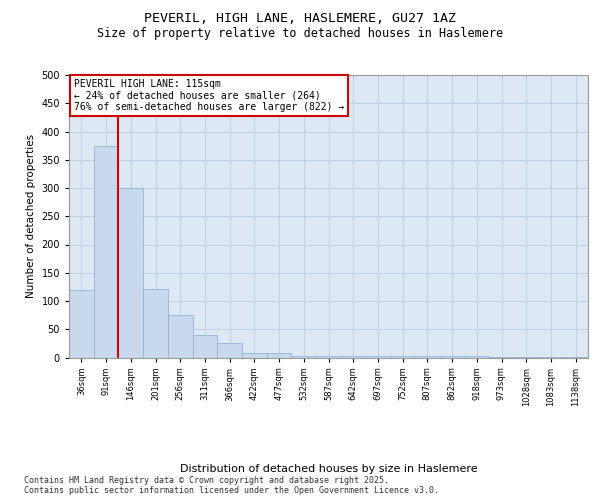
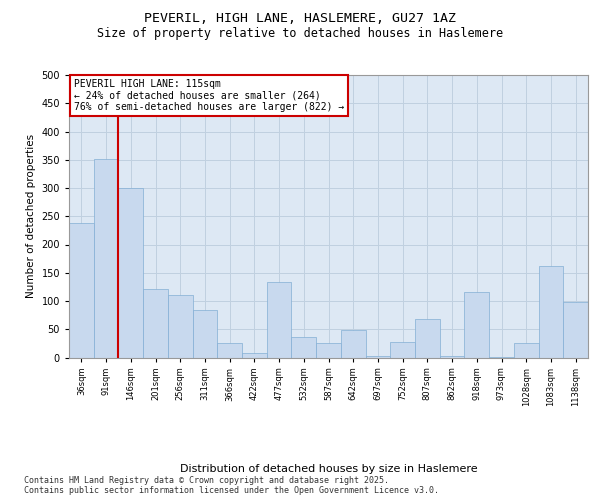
36sqm: 120 -> 238
91sqm: 375 -> 352
256sqm: 75 -> 110
311sqm: 40 -> 84
477sqm: 8 -> 134
532sqm: 2 -> 36
587sqm: 2 -> 26
642sqm: 2 -> 48
752sqm: 2 -> 28
807sqm: 2 -> 68
918sqm: 2 -> 116
1028sqm: 1 -> 26
1083sqm: 1 -> 162
1138sqm: 1 -> 98
